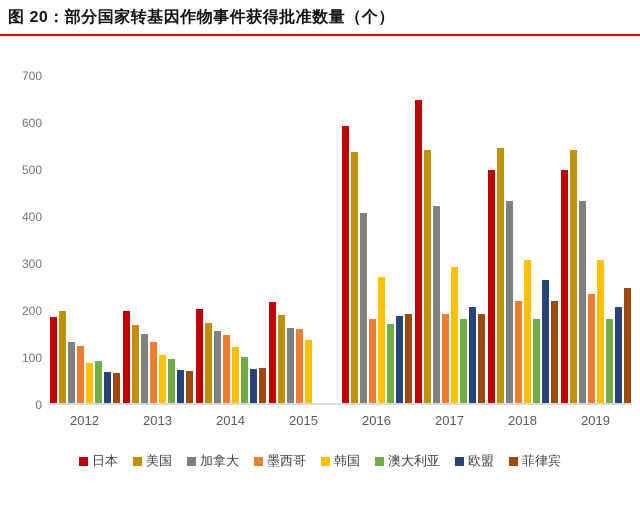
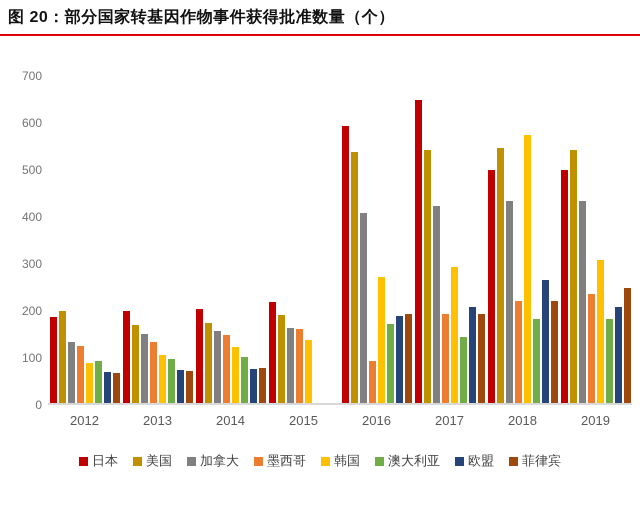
墨西哥/2016: 180 -> 90
澳大利亚/2017: 180 -> 140
韩国/2018: 300 -> 570
